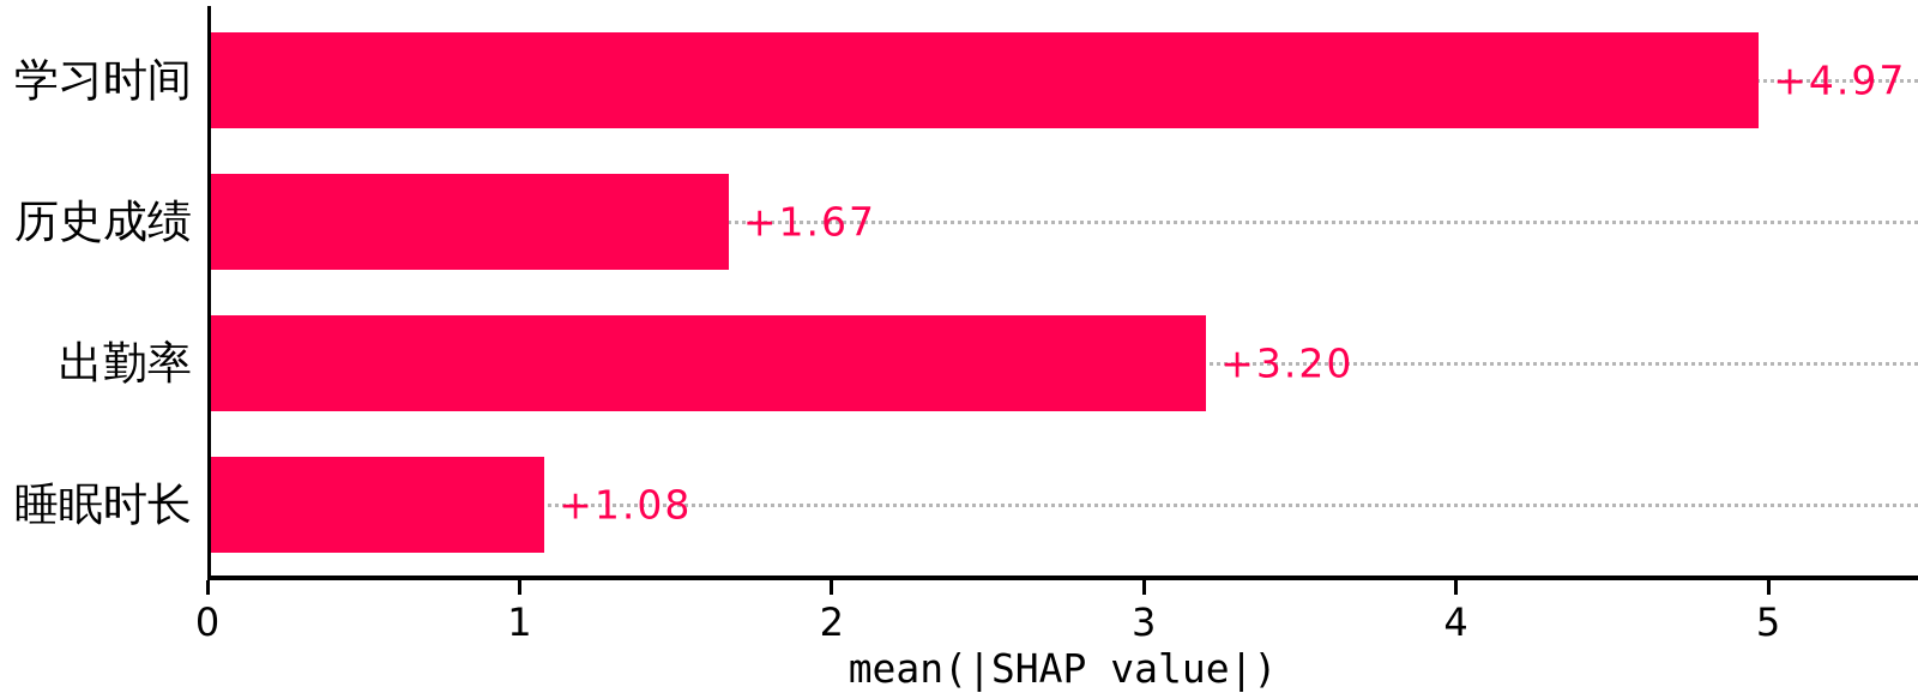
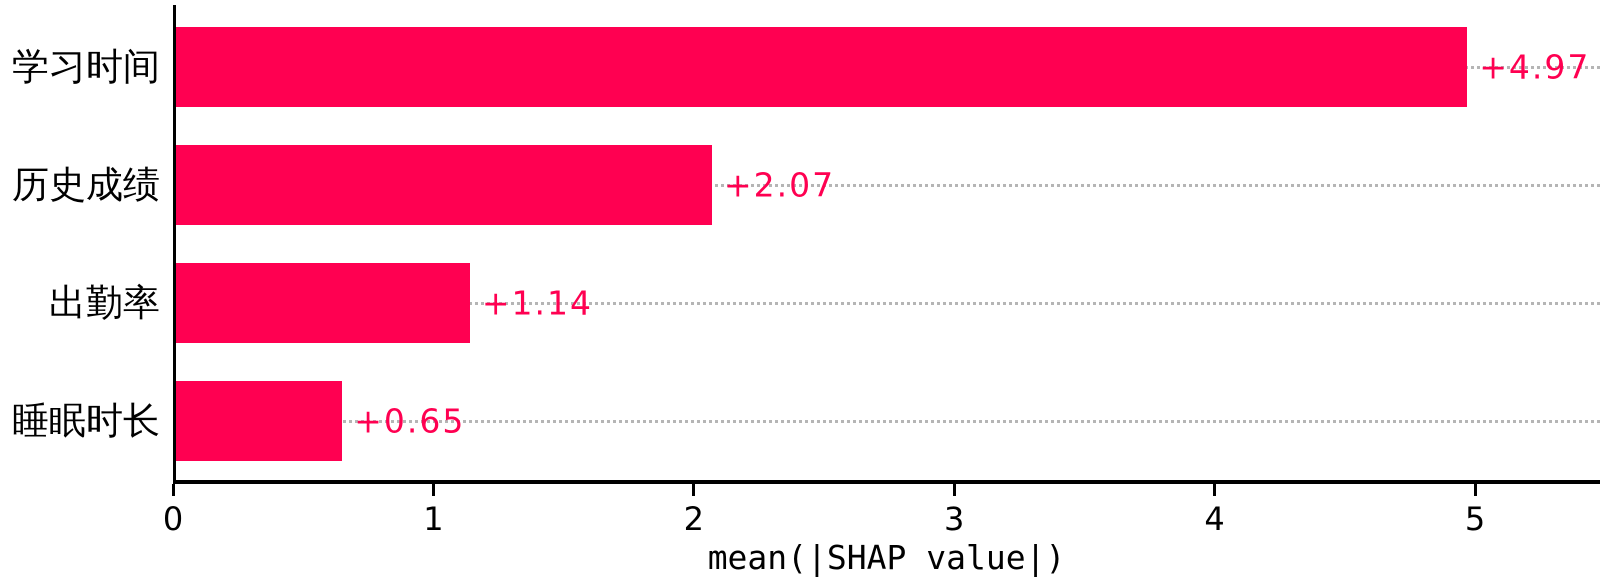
历史成绩: +1.67 -> +2.07
出勤率: +3.20 -> +1.14
睡眠时长: +1.08 -> +0.65
